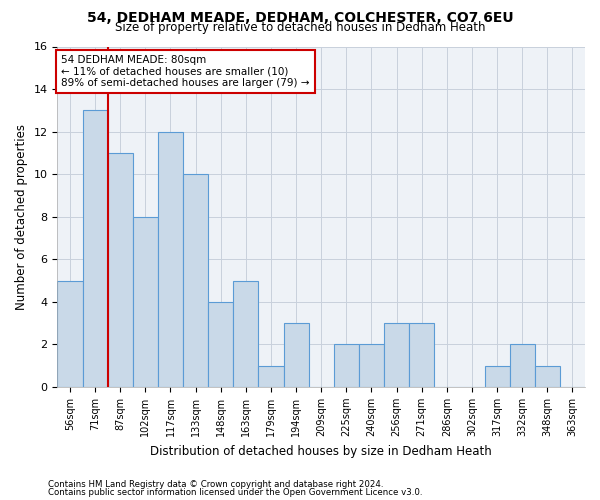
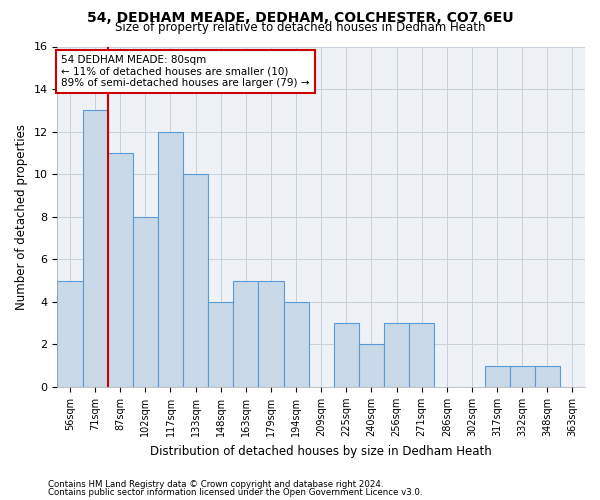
179sqm: 1 -> 5
194sqm: 3 -> 4
225sqm: 2 -> 3
332sqm: 2 -> 1
